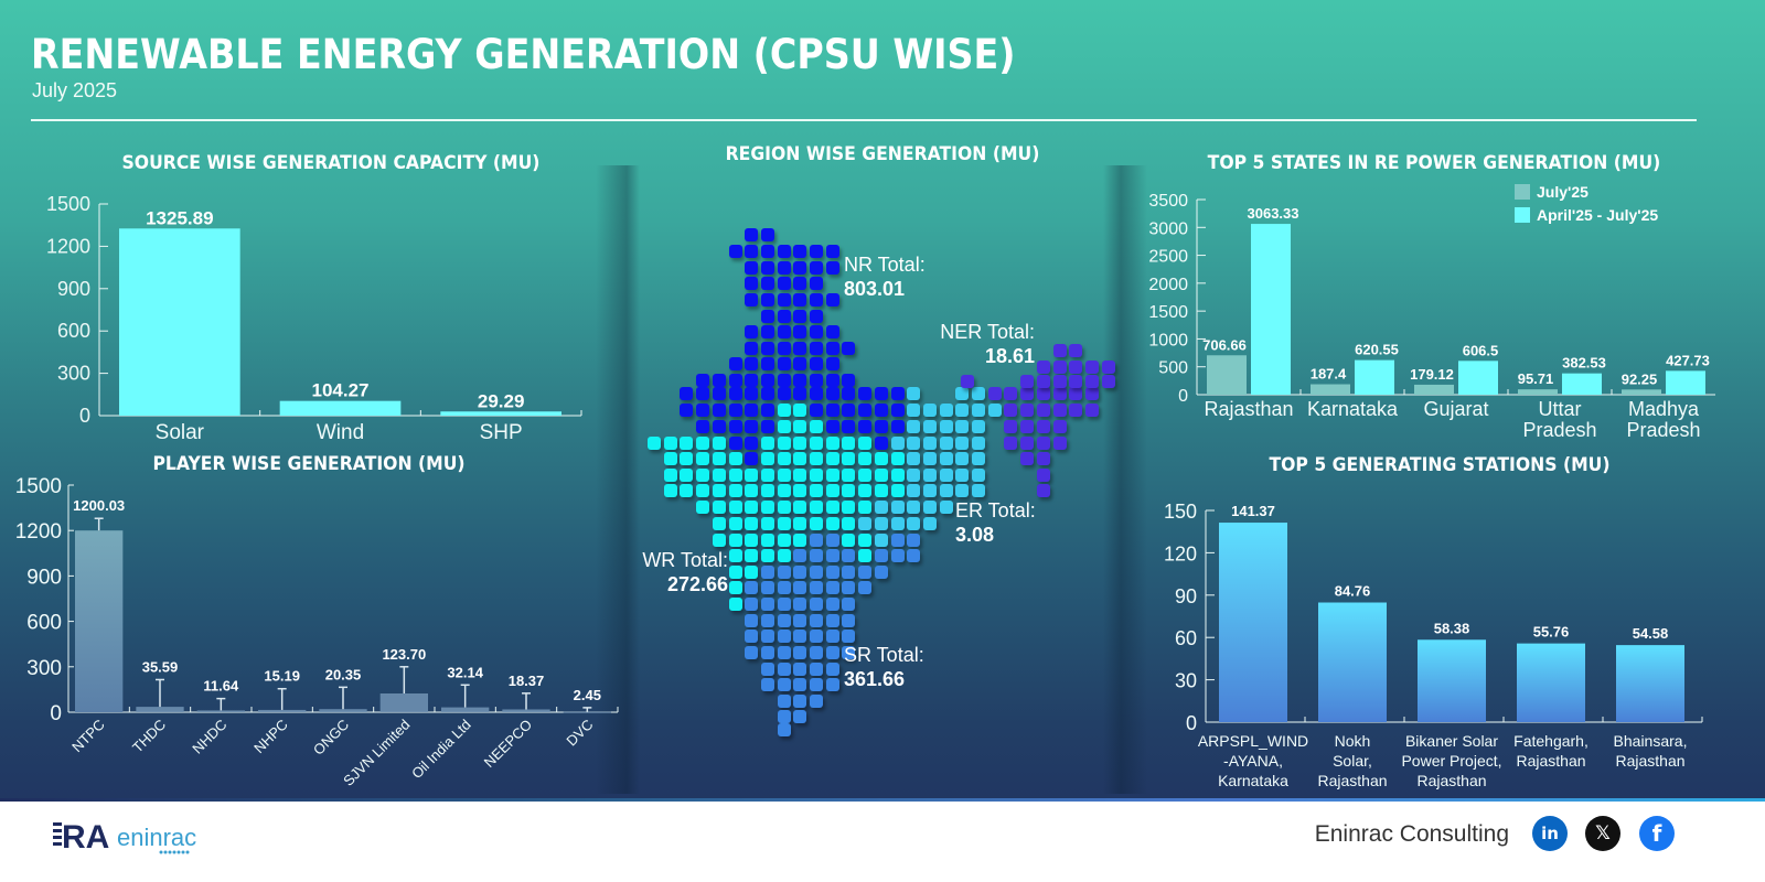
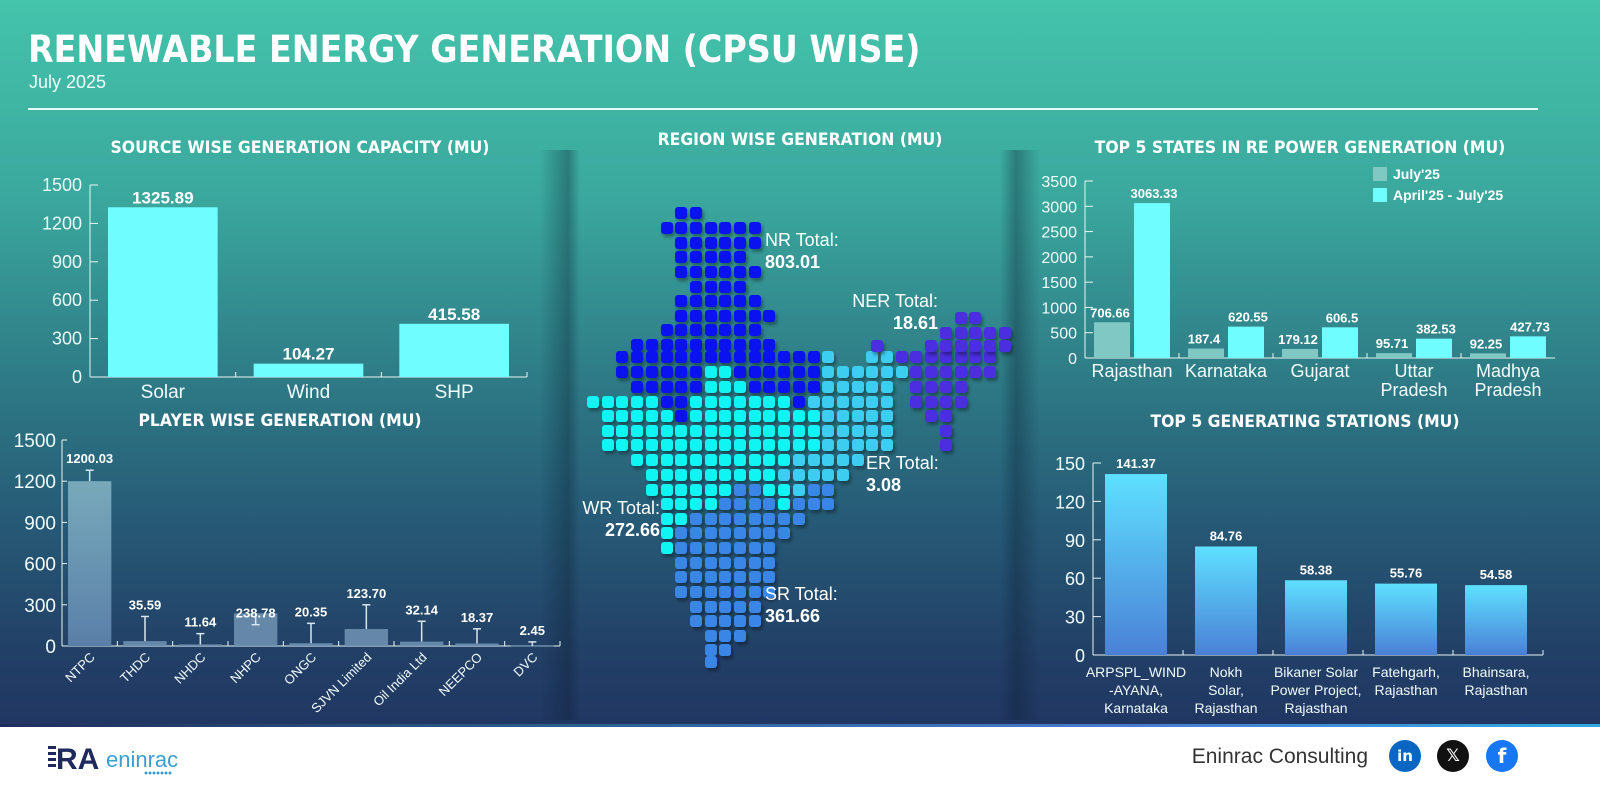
SOURCE WISE GENERATION CAPACITY (MU)/SHP: 29.29 -> 415.58
PLAYER WISE GENERATION (MU)/NHPC: 15.19 -> 238.78
